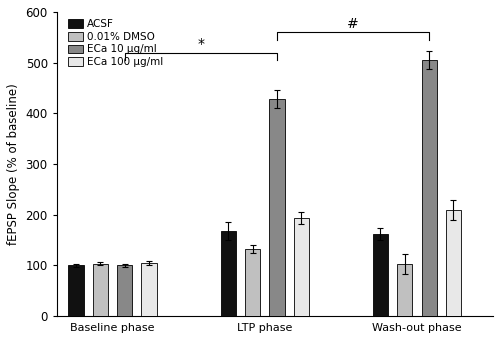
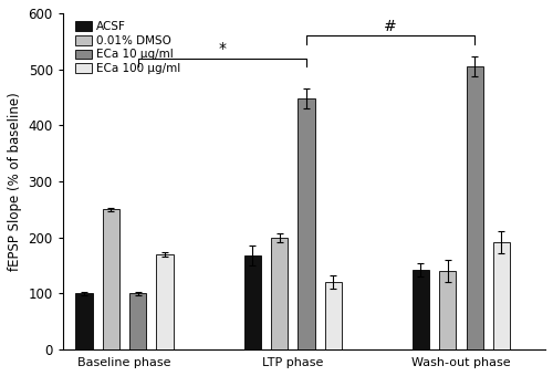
0.01% DMSO/Baseline phase: 103 -> 250
ECa 100 μg/ml/Baseline phase: 104 -> 170
0.01% DMSO/LTP phase: 133 -> 200
ECa 10 μg/ml/LTP phase: 428 -> 448
ECa 100 μg/ml/LTP phase: 193 -> 120
ACSF/Wash-out phase: 162 -> 142
0.01% DMSO/Wash-out phase: 103 -> 140
ECa 100 μg/ml/Wash-out phase: 210 -> 192
